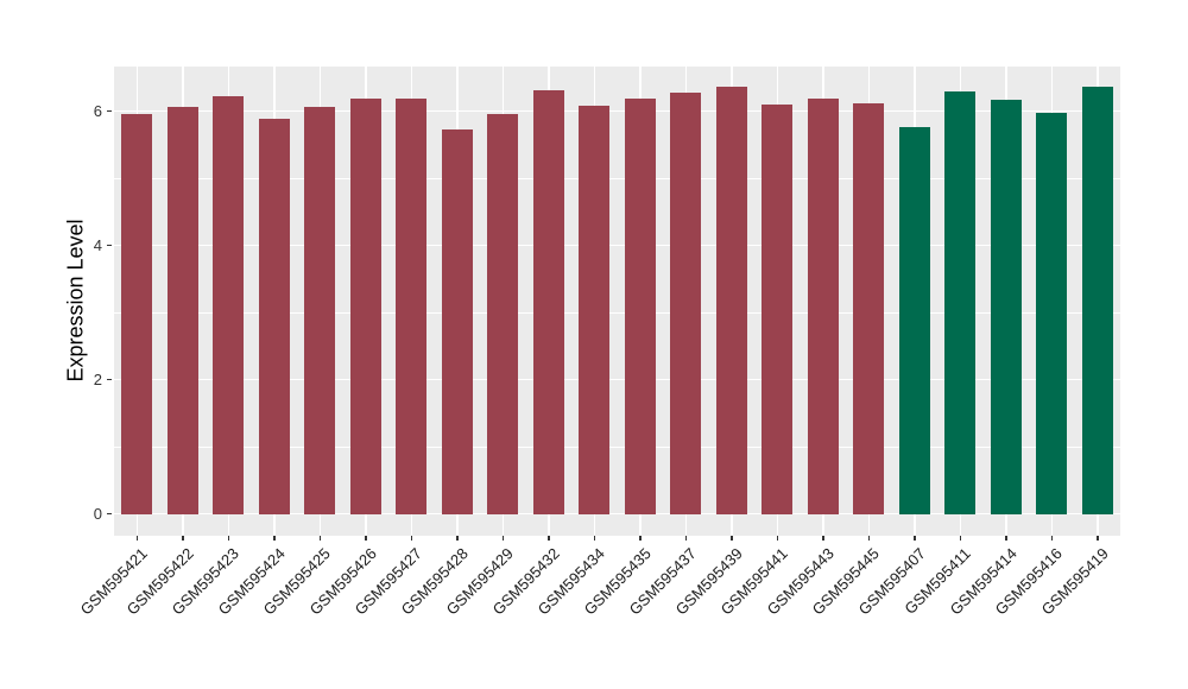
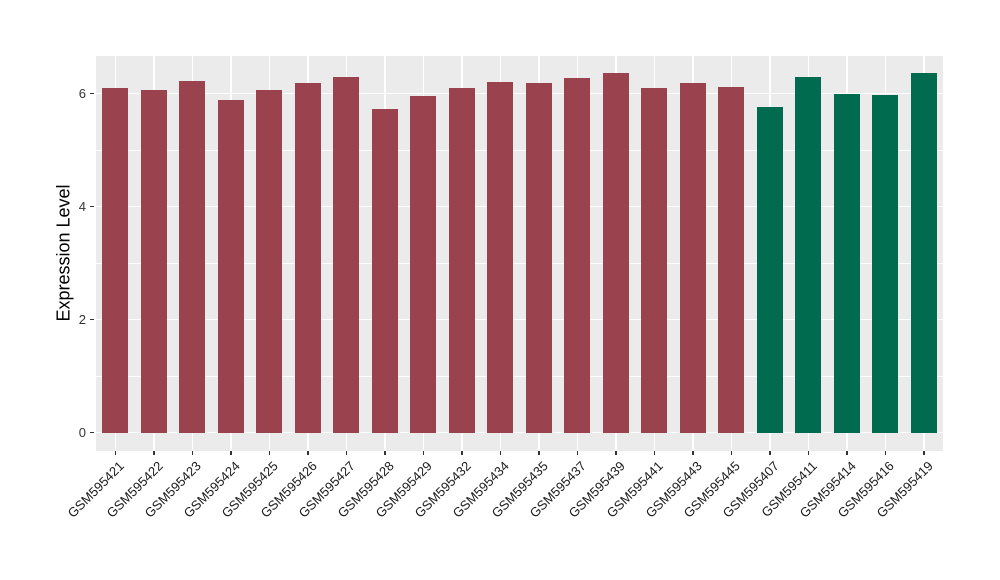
GSM595421: 6.0 -> 6.1
GSM595427: 6.2 -> 6.3
GSM595432: 6.3 -> 6.1
GSM595434: 6.1 -> 6.2
GSM595414: 6.2 -> 6.0
